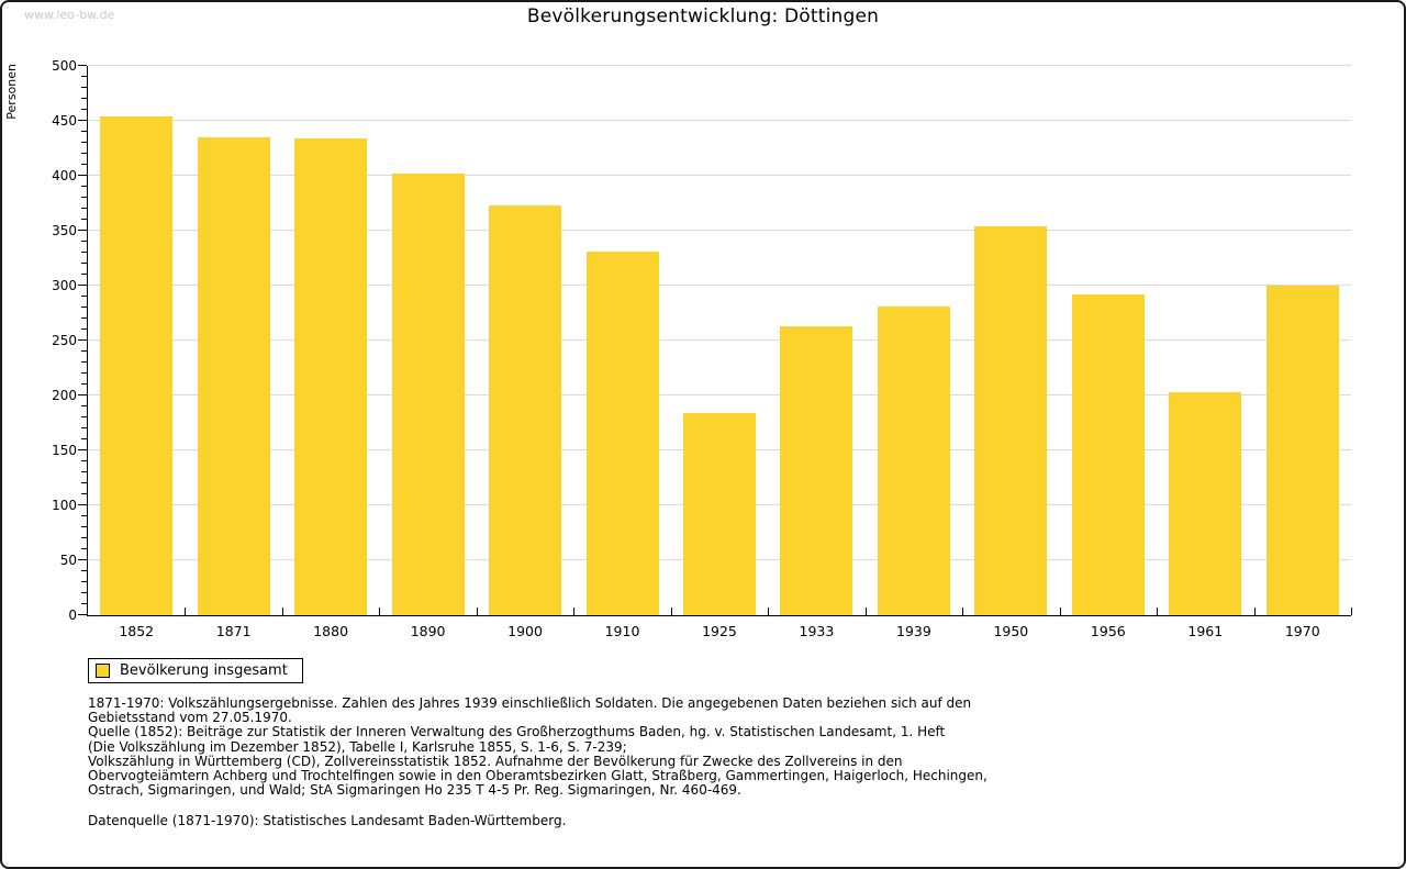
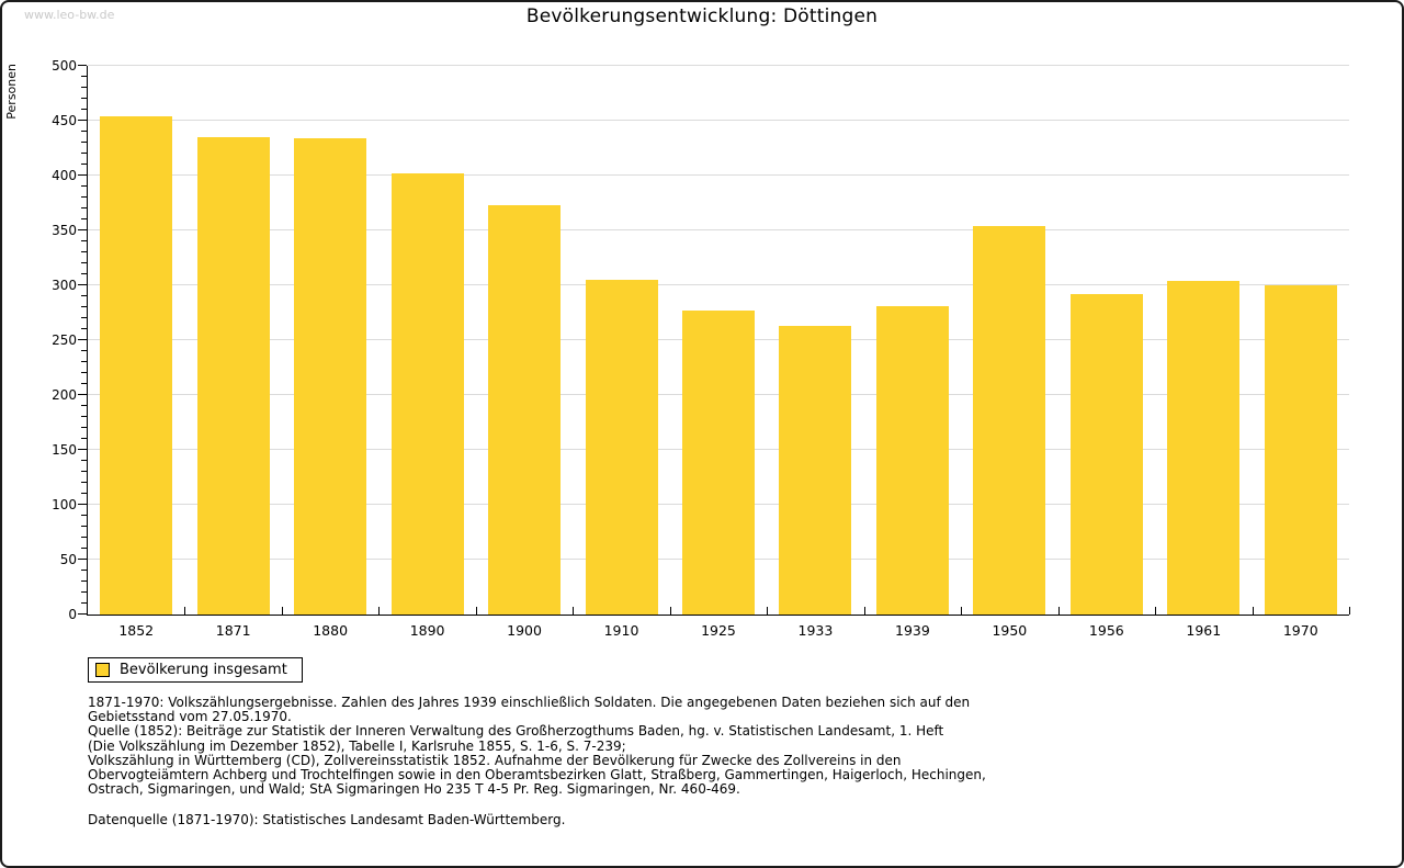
1910: 331 -> 305
1925: 184 -> 277
1961: 203 -> 304
